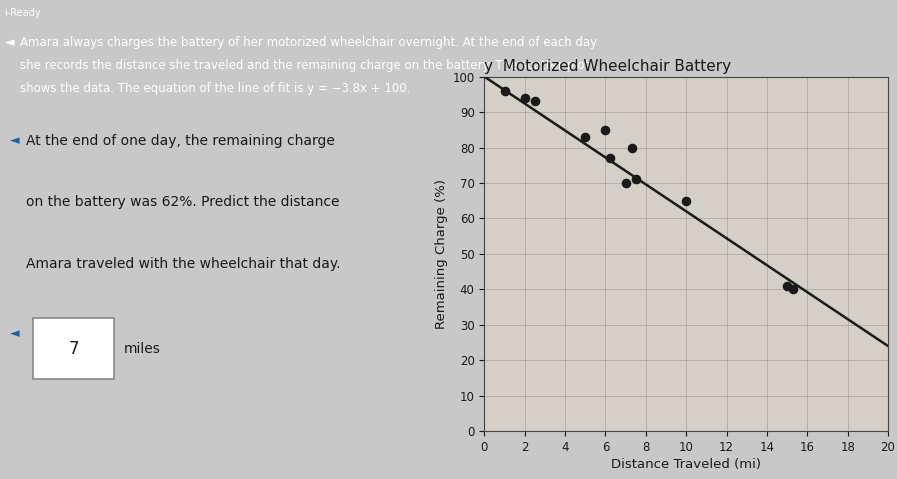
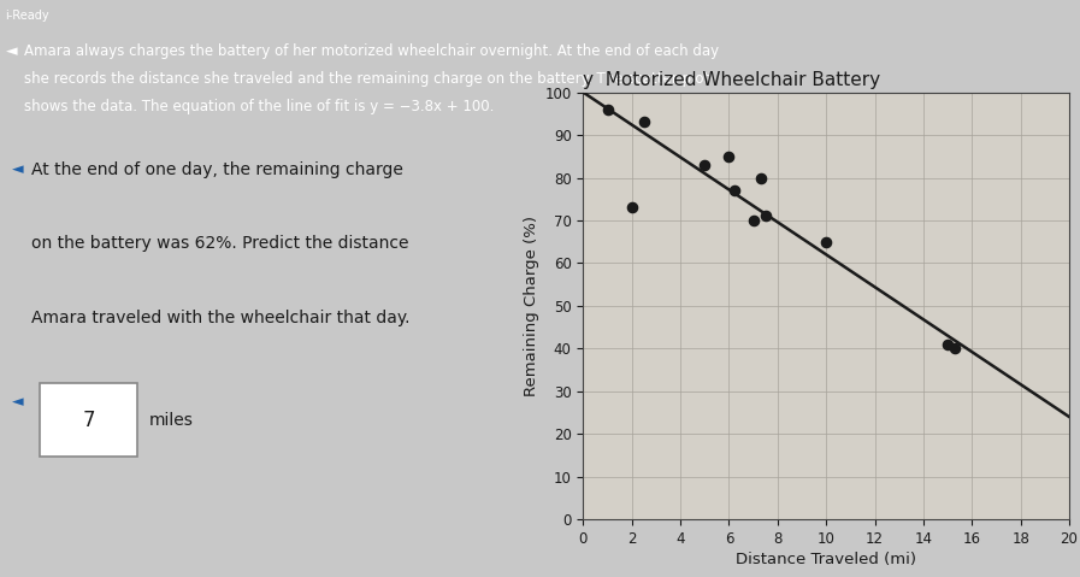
2: 94 -> 73
